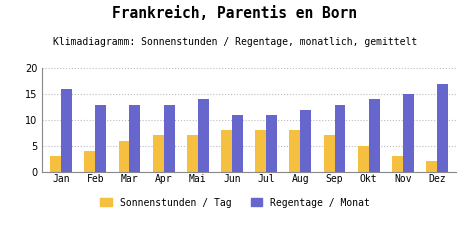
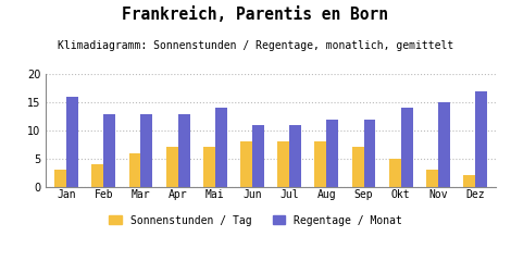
Regentage / Monat/Sep: 13 -> 12
